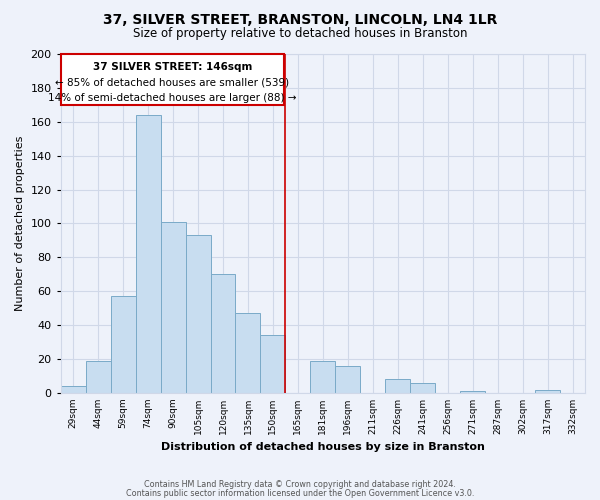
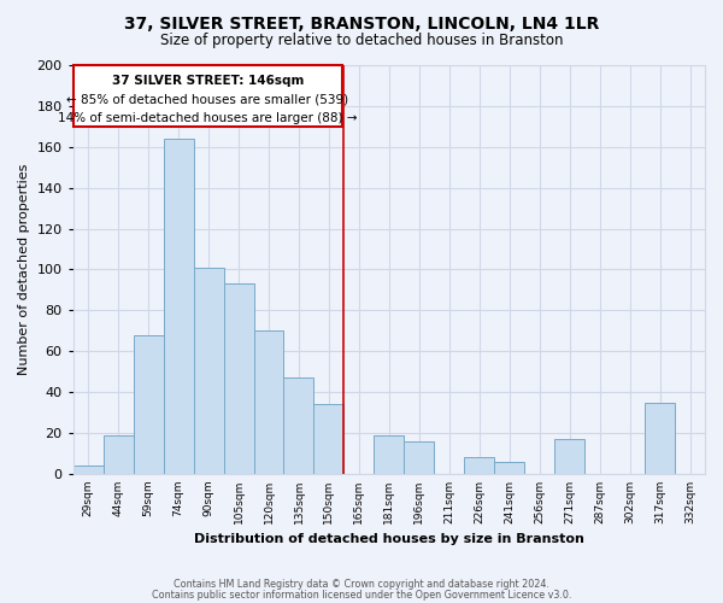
59sqm: 57 -> 68
271sqm: 1 -> 17
317sqm: 2 -> 35
